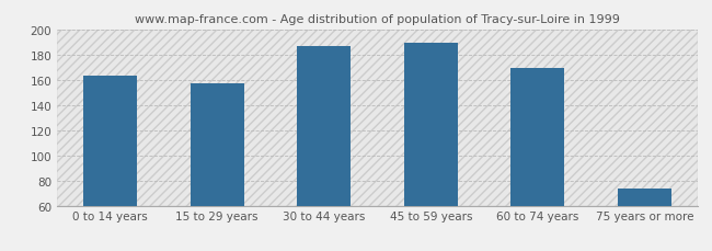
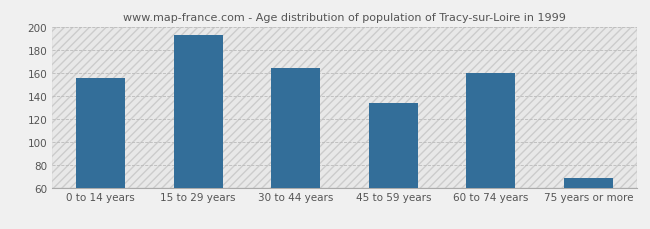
0 to 14 years: 163 -> 155
15 to 29 years: 157 -> 193
30 to 44 years: 187 -> 164
45 to 59 years: 189 -> 134
60 to 74 years: 169 -> 160
75 years or more: 74 -> 68
